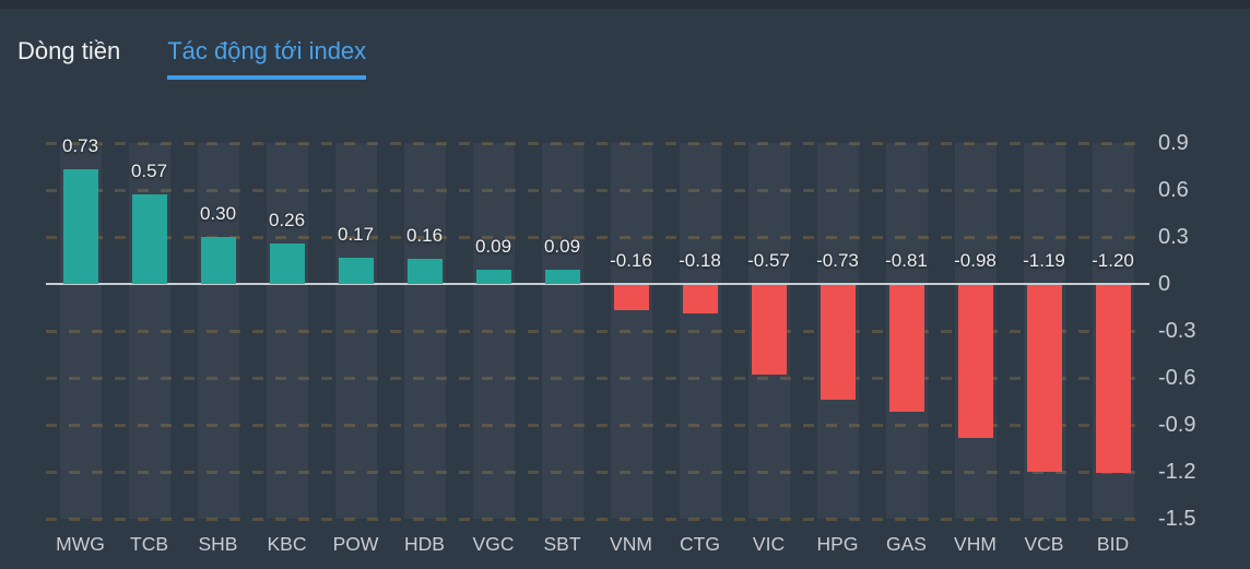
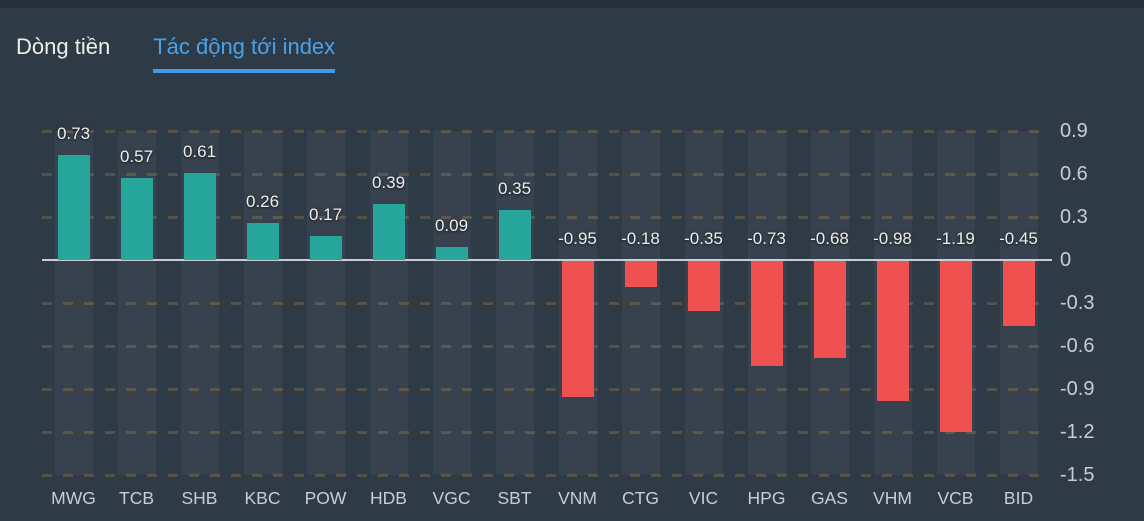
SHB: 0.30 -> 0.61
HDB: 0.16 -> 0.39
SBT: 0.09 -> 0.35
VNM: -0.16 -> -0.95
VIC: -0.57 -> -0.35
GAS: -0.81 -> -0.68
BID: -1.20 -> -0.45
